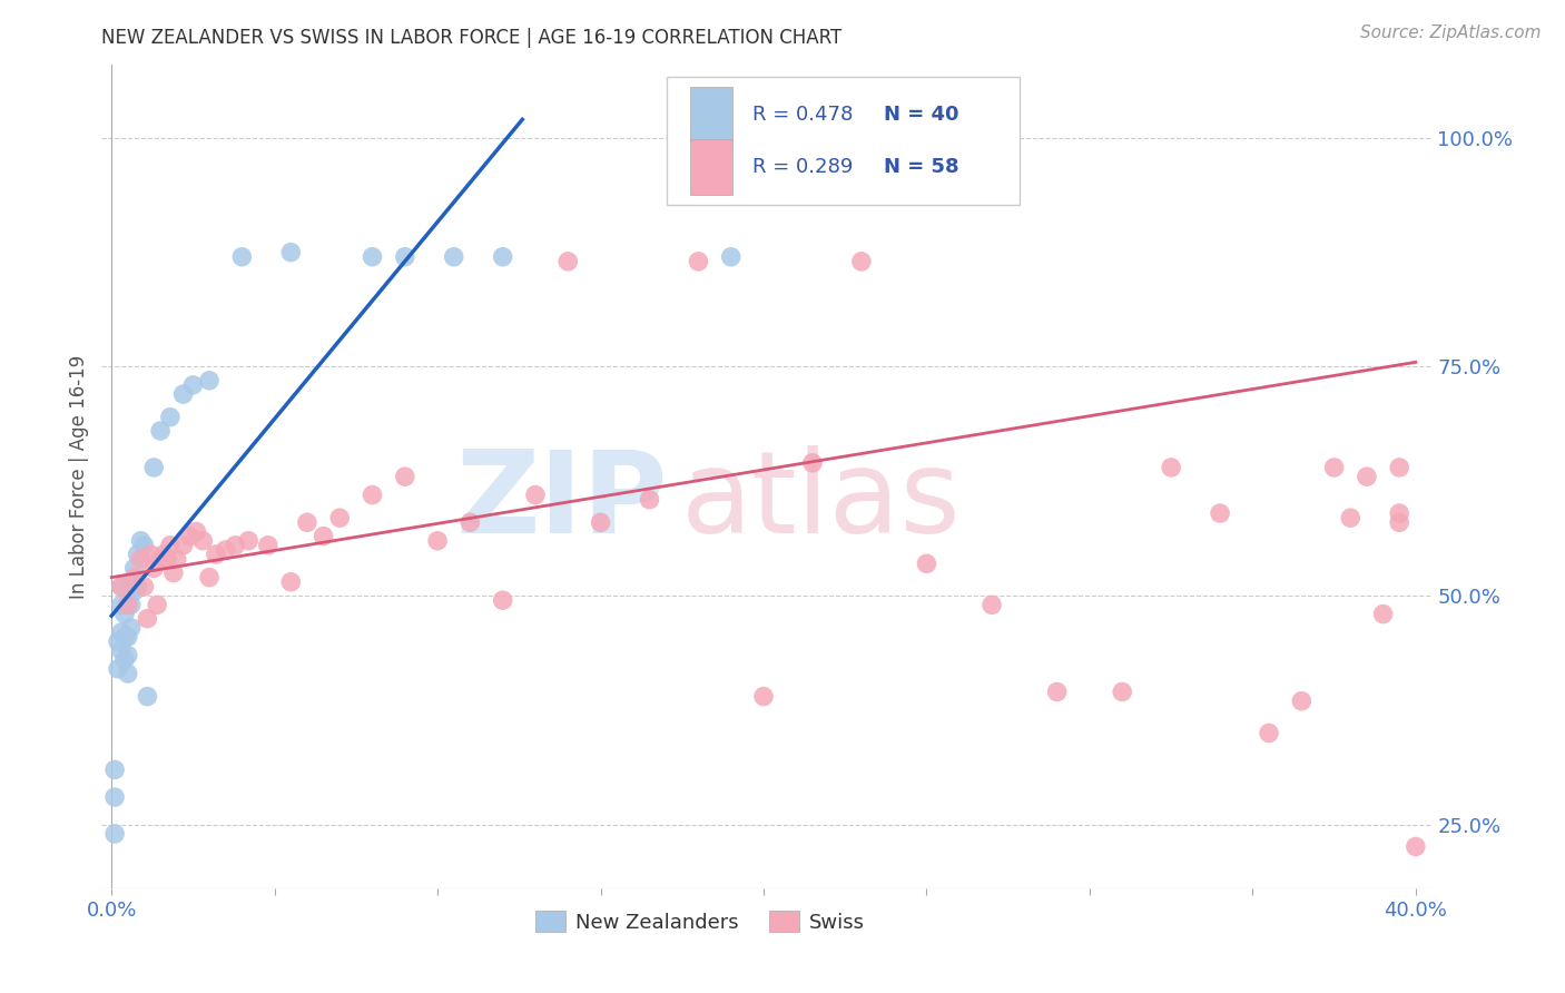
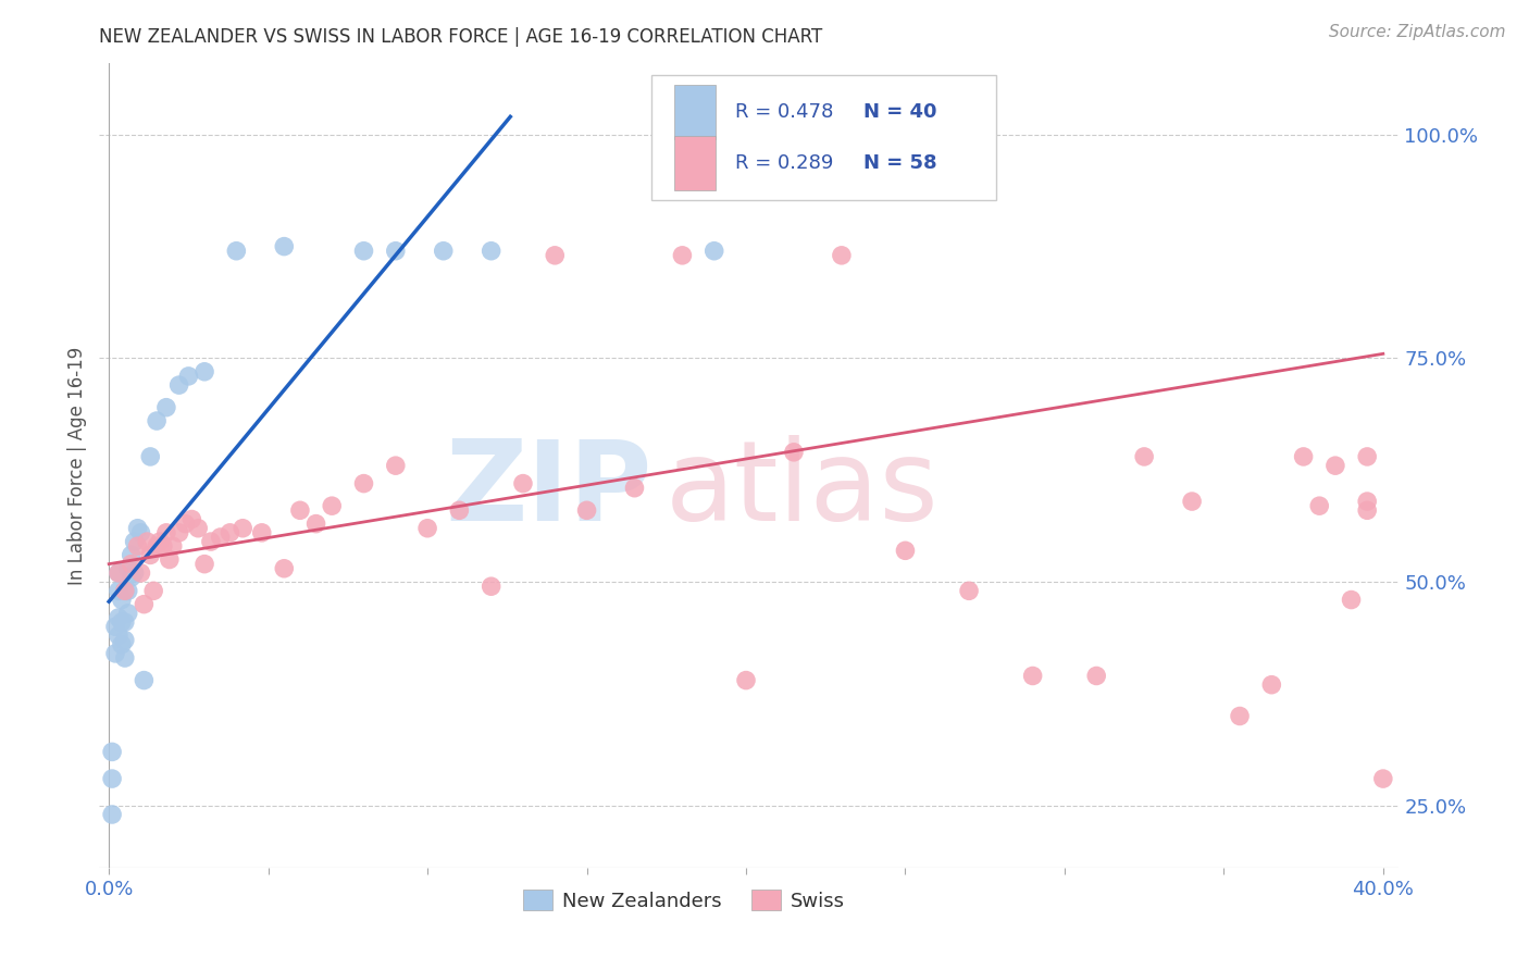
Swiss/40.0%: 22.6% -> 28.0%
